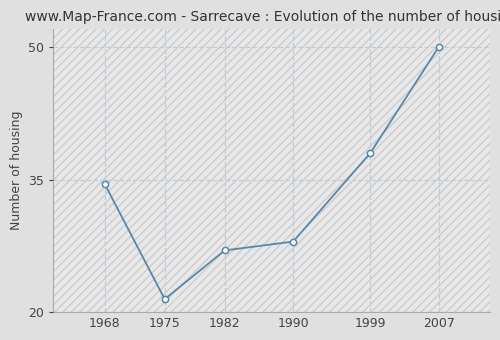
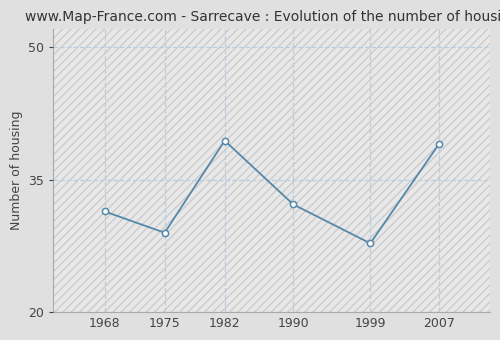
1968: 34.5 -> 31.4
1975: 21.5 -> 29.0
1982: 27.0 -> 39.4
1990: 28.0 -> 32.2
1999: 38.0 -> 27.8
2007: 50.0 -> 39.0
